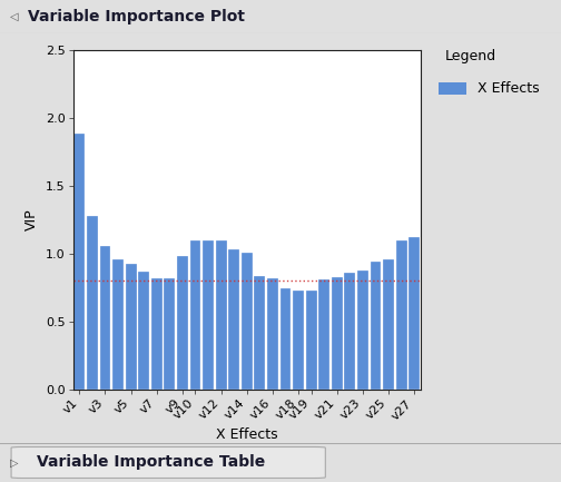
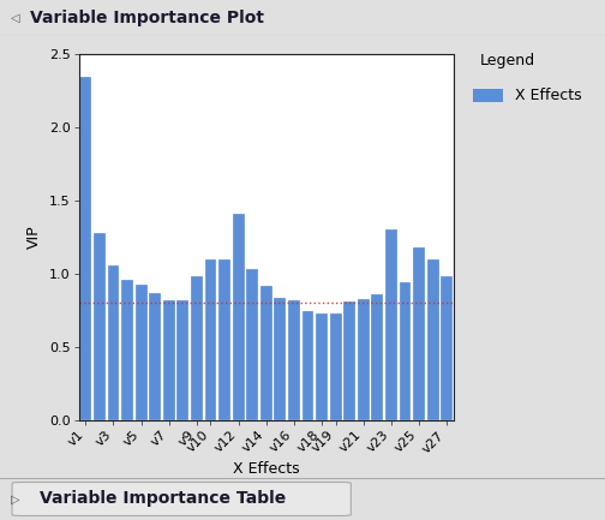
v1: 1.88 -> 2.34
v12: 1.10 -> 1.41
v14: 1.01 -> 0.92
v23: 0.88 -> 1.30
v25: 0.96 -> 1.18
v27: 1.12 -> 0.98
